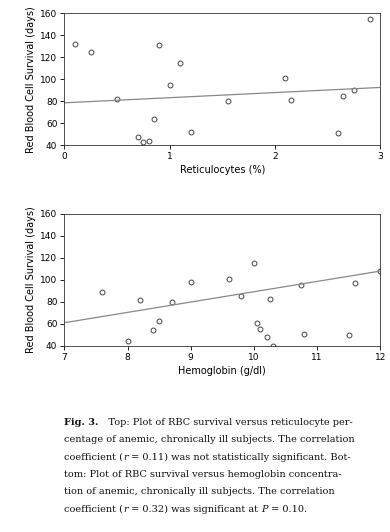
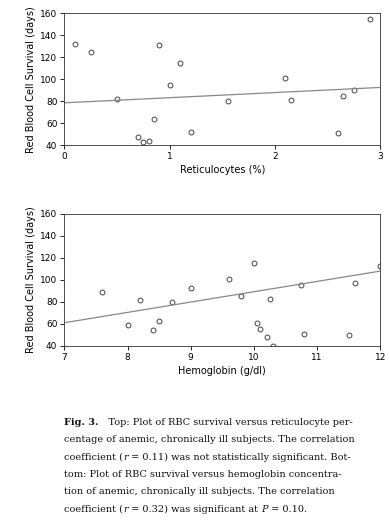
8: 44 -> 59
9: 98 -> 93
12: 108 -> 113
